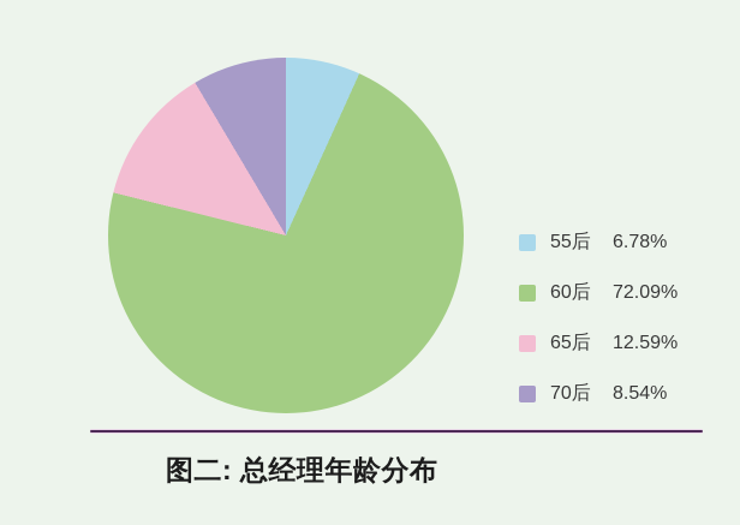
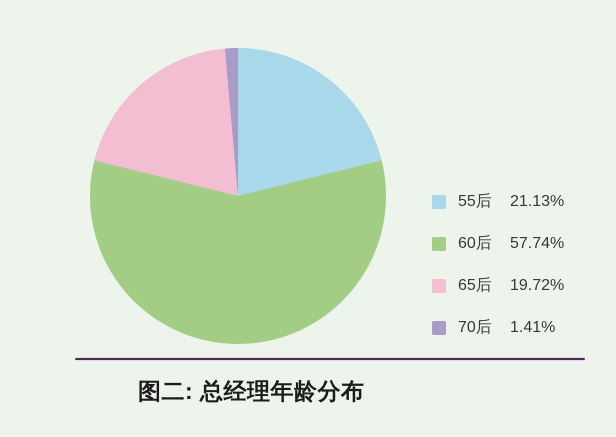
55后: 6.78% -> 21.13%
60后: 72.09% -> 57.74%
65后: 12.59% -> 19.72%
70后: 8.54% -> 1.41%
